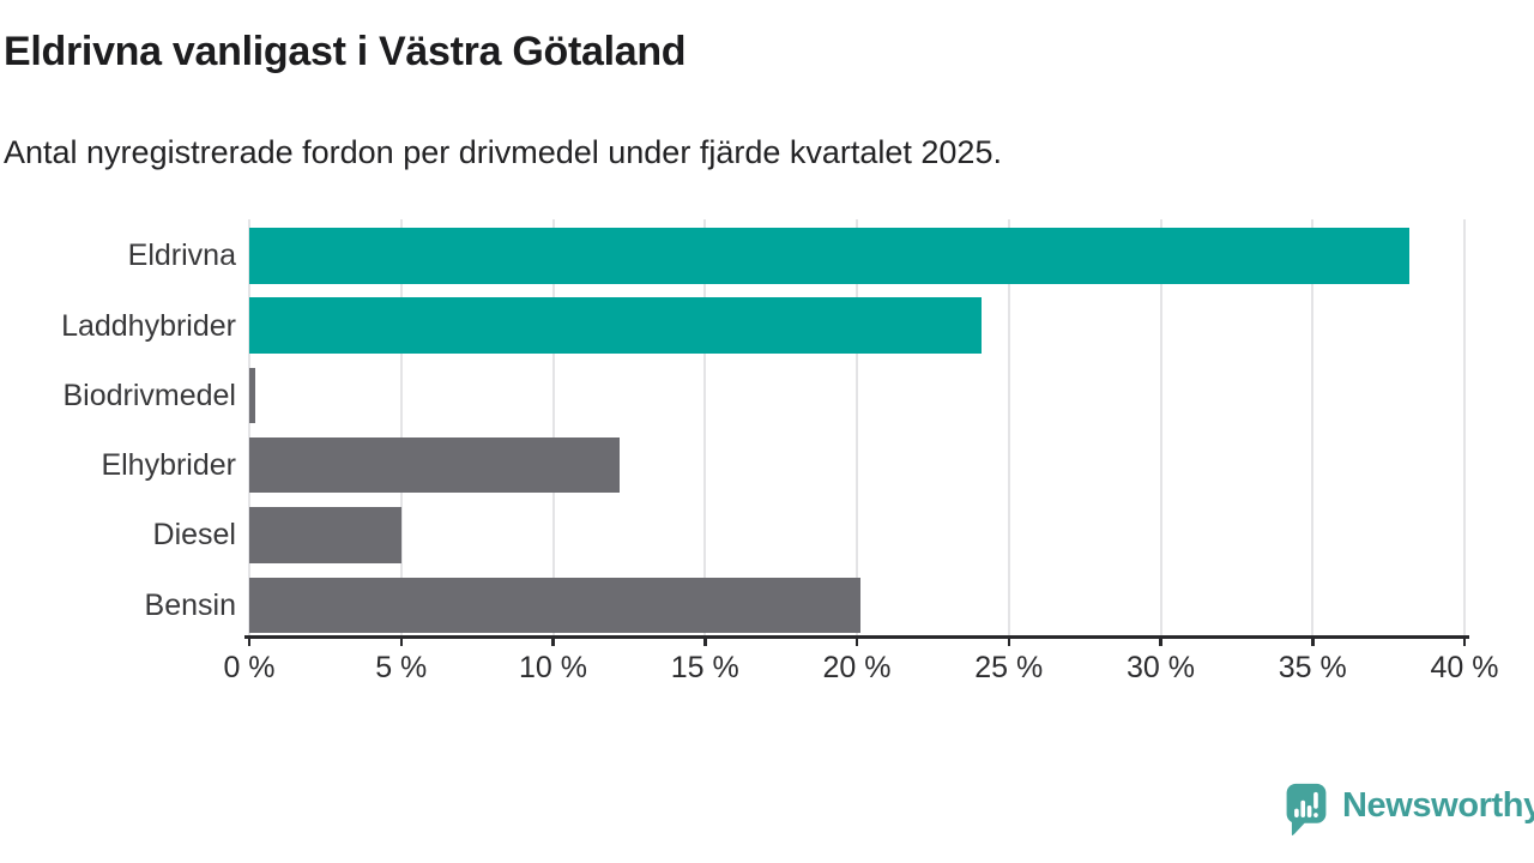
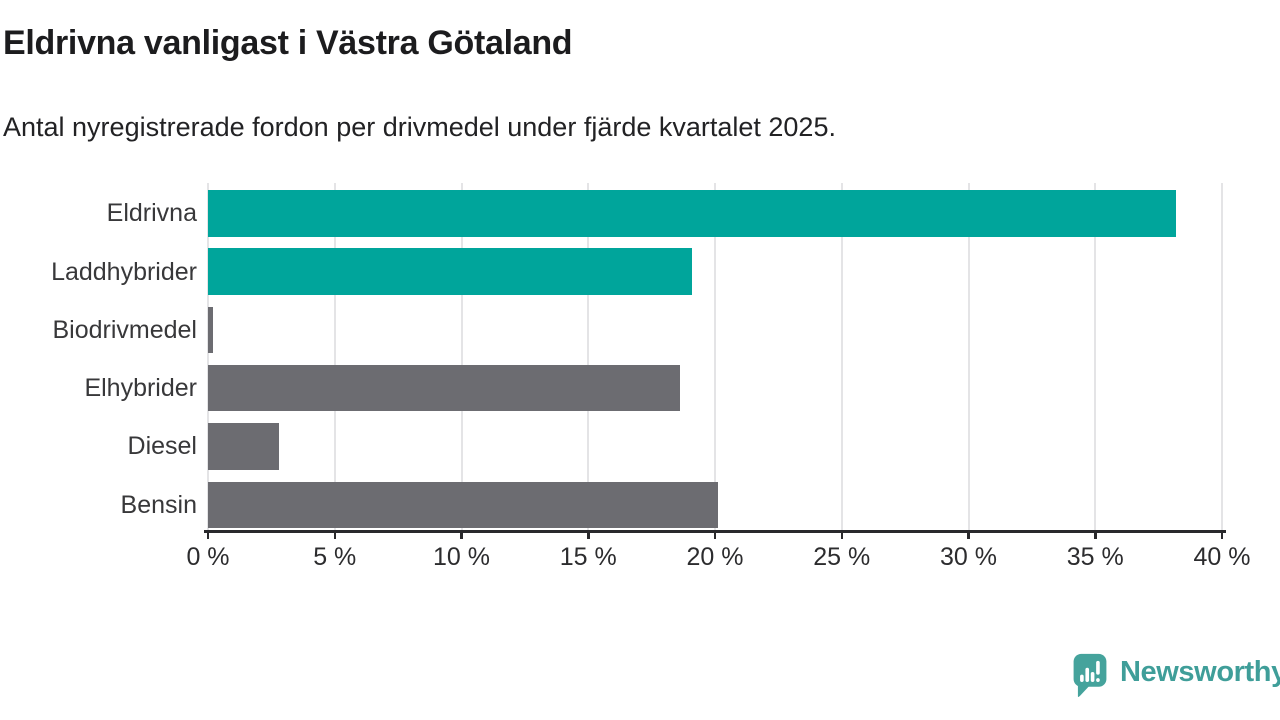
Laddhybrider: 24.1% -> 19.1%
Elhybrider: 12.2% -> 18.6%
Diesel: 5.0% -> 2.8%
